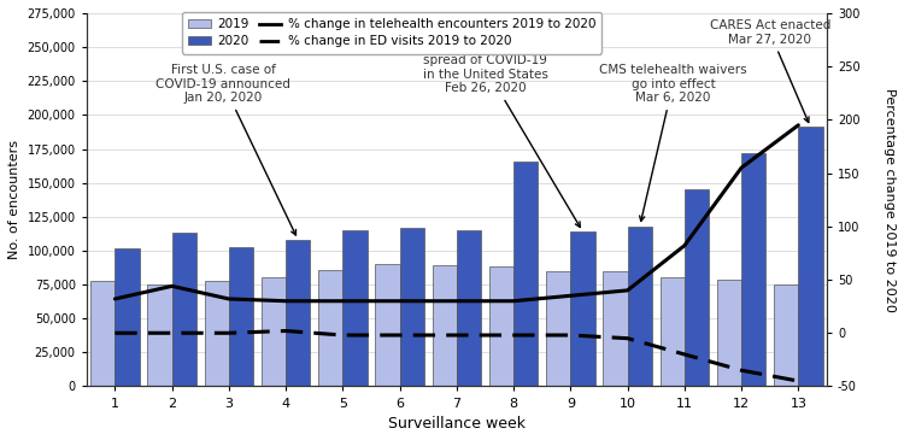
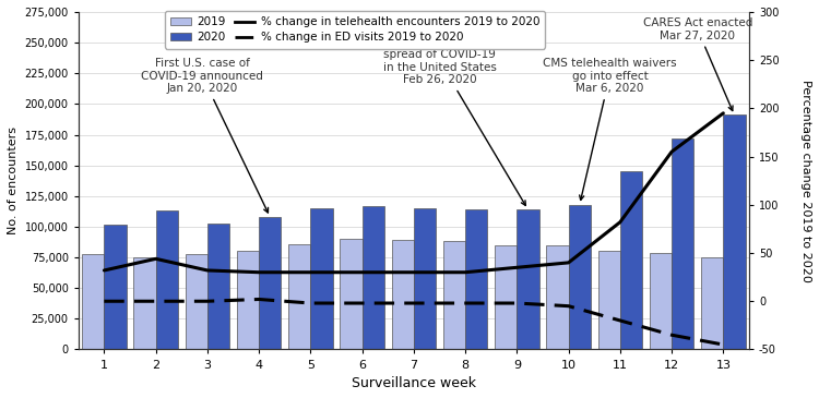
2020/8: 166,000 -> 114,000
